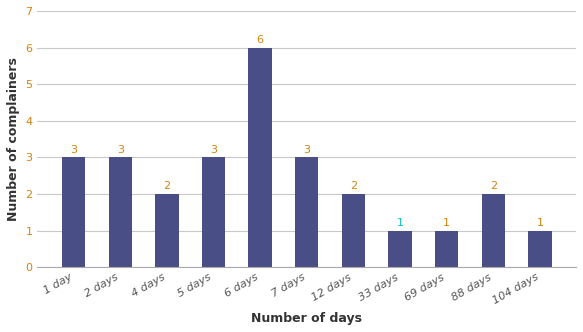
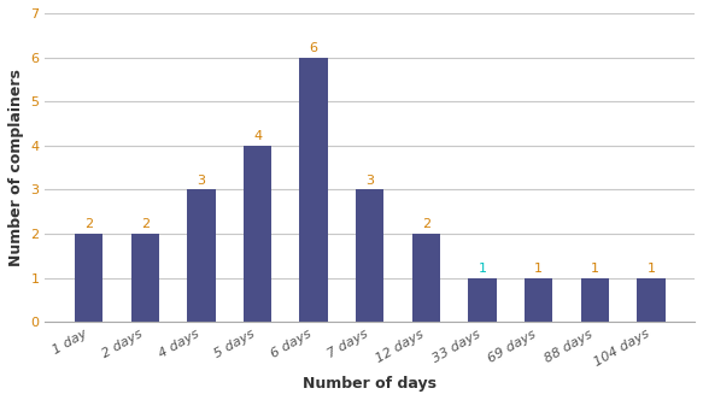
1 day: 3 -> 2
2 days: 3 -> 2
4 days: 2 -> 3
5 days: 3 -> 4
88 days: 2 -> 1
